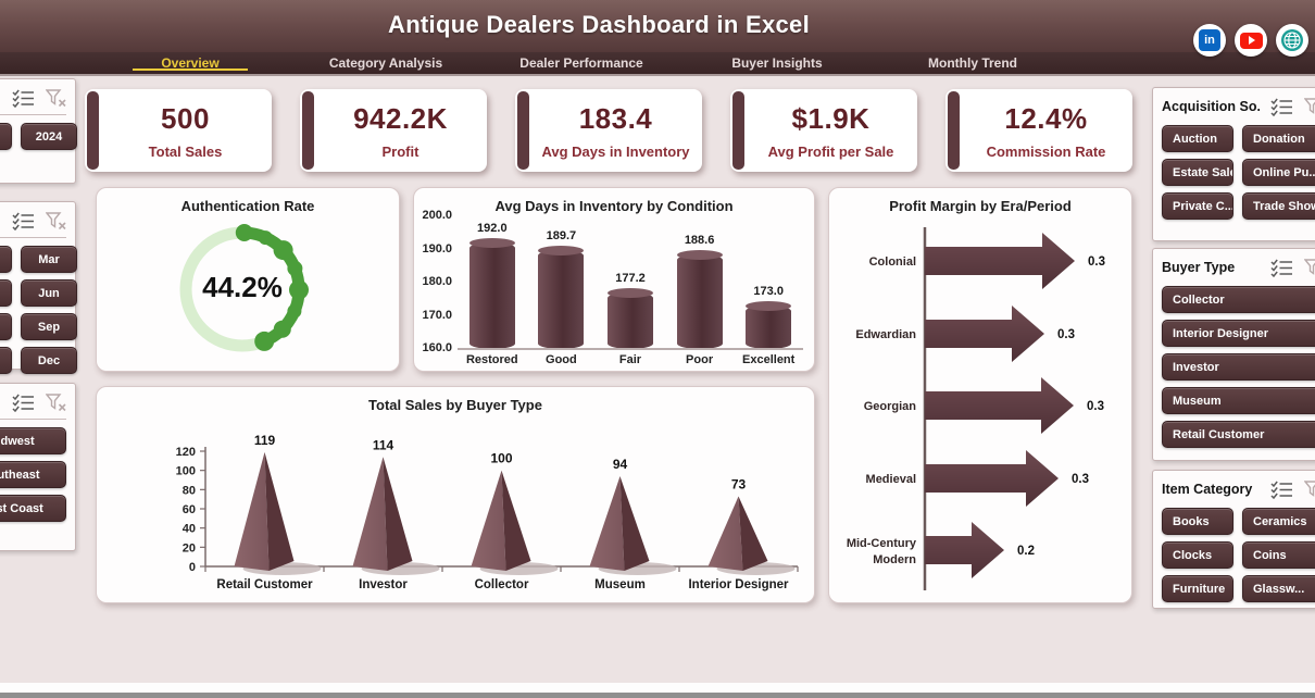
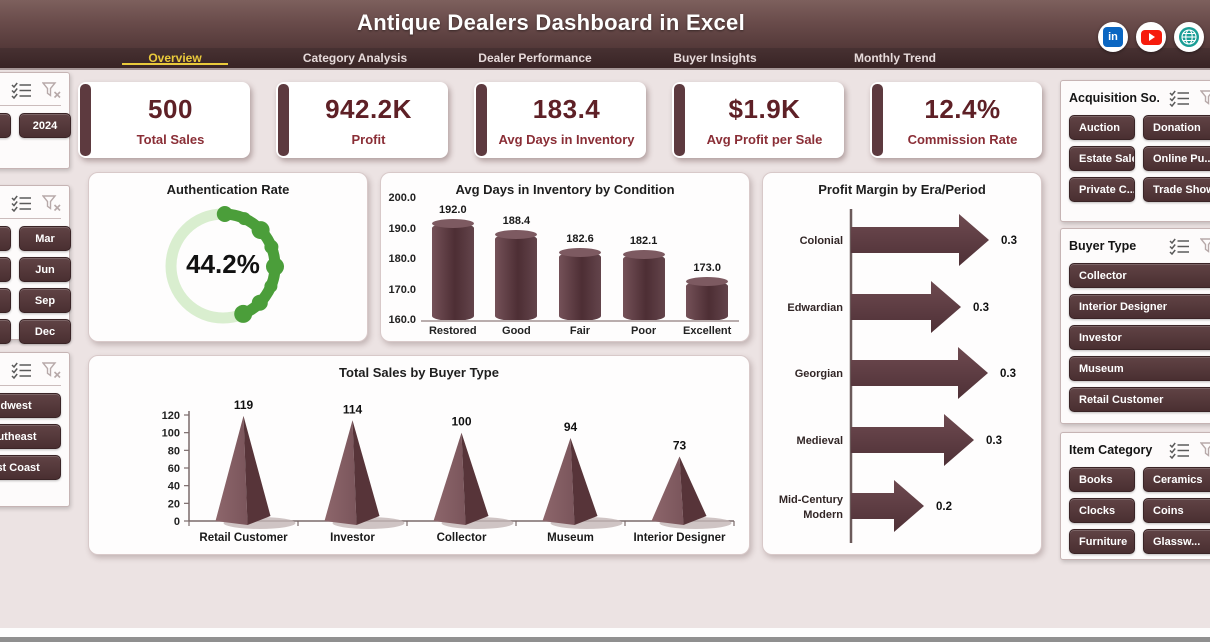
Avg Days in Inventory by Condition/Good: 189.7 -> 188.4
Avg Days in Inventory by Condition/Fair: 177.2 -> 182.6
Avg Days in Inventory by Condition/Poor: 188.6 -> 182.1
